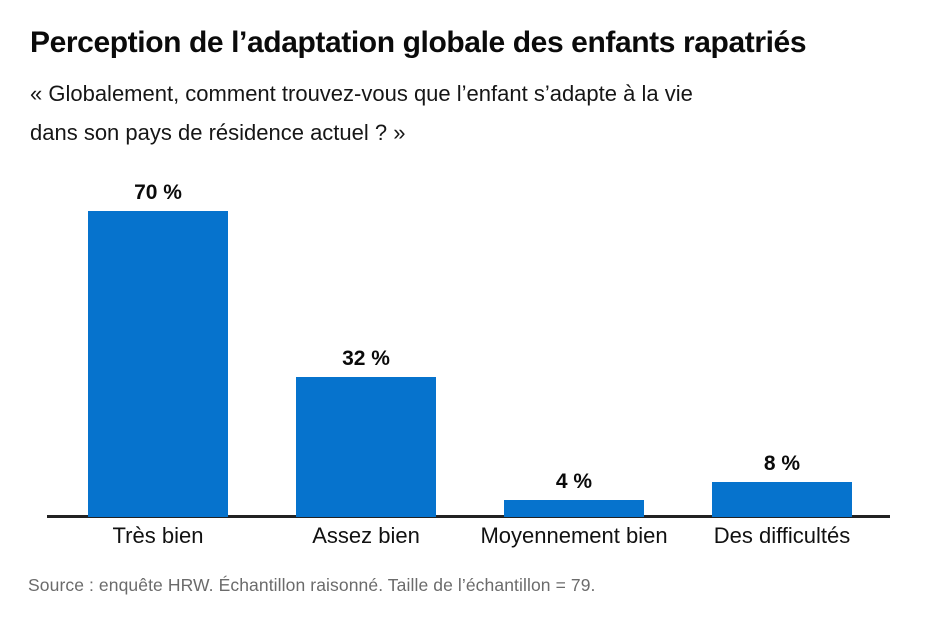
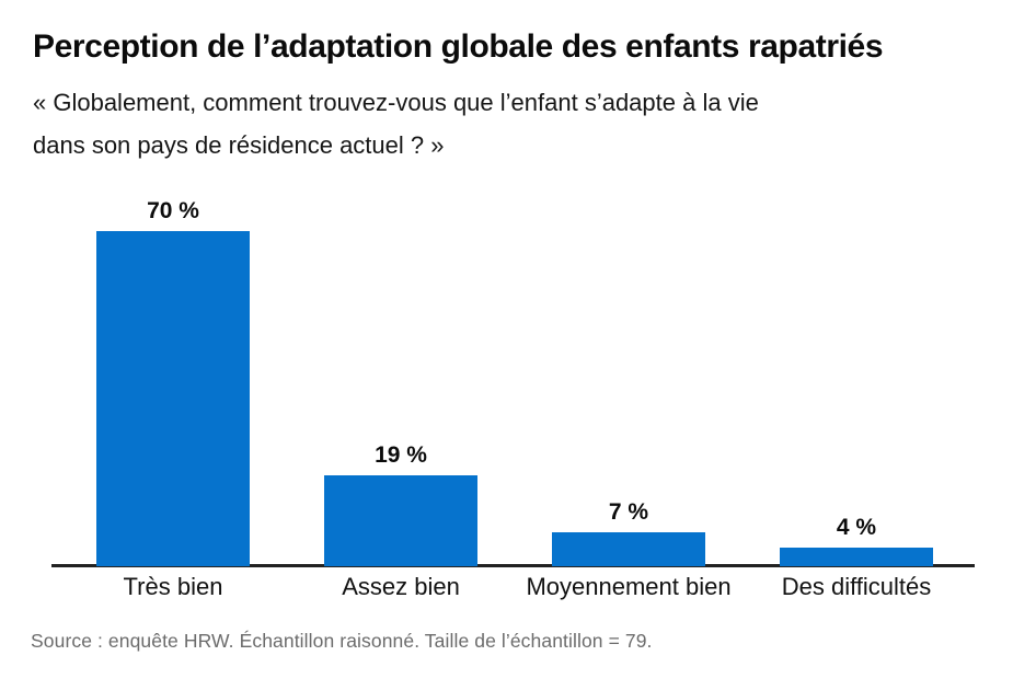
Assez bien: 32 -> 19
Moyennement bien: 4 -> 7
Des difficultés: 8 -> 4
